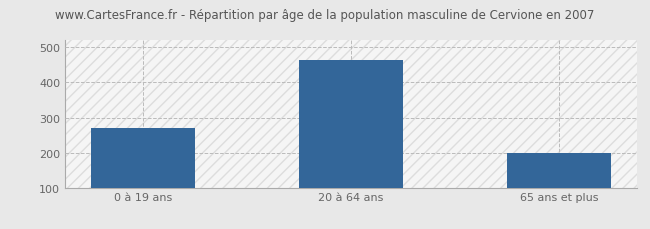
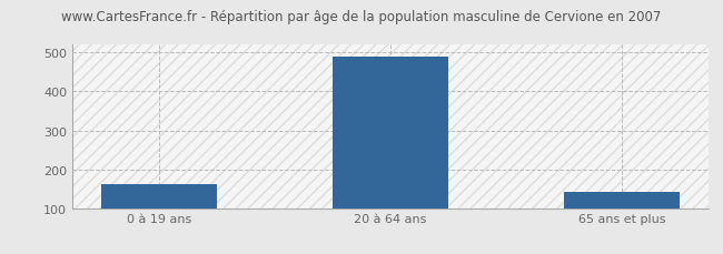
0 à 19 ans: 270 -> 163
20 à 64 ans: 465 -> 491
65 ans et plus: 200 -> 143
